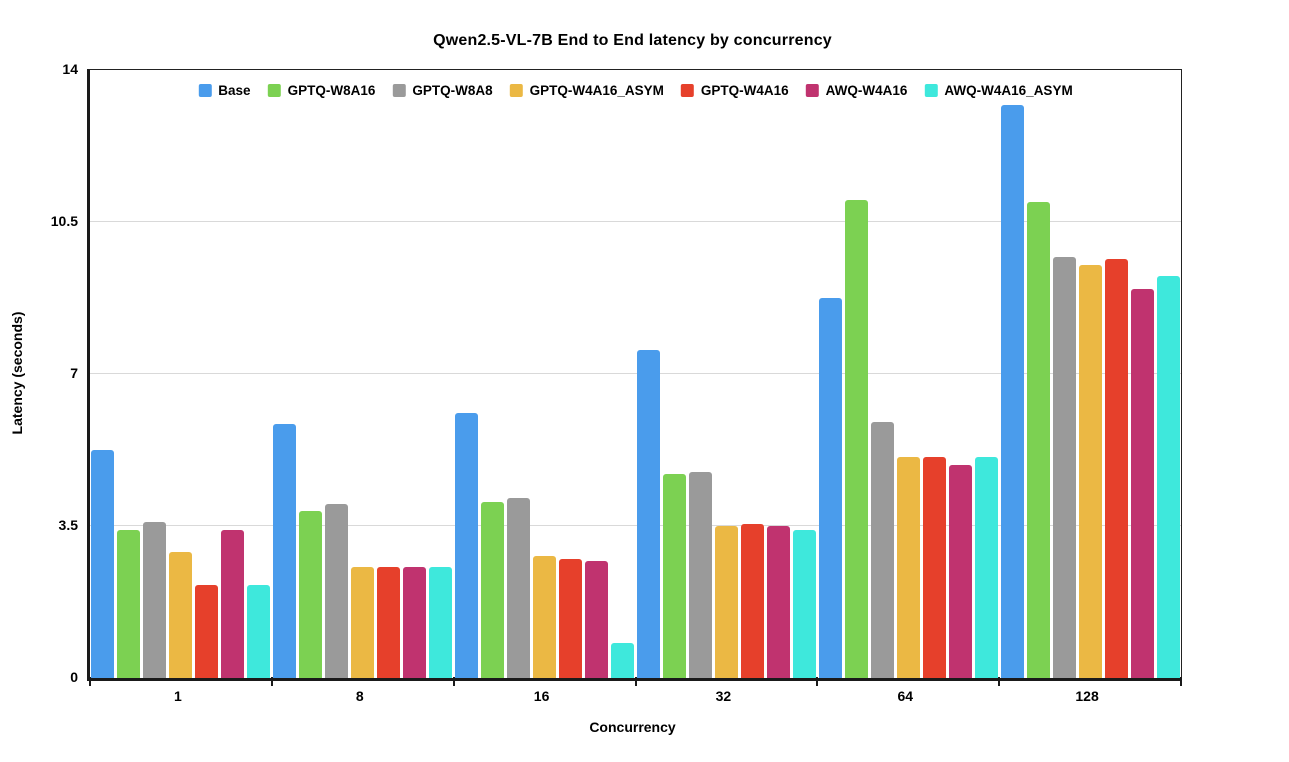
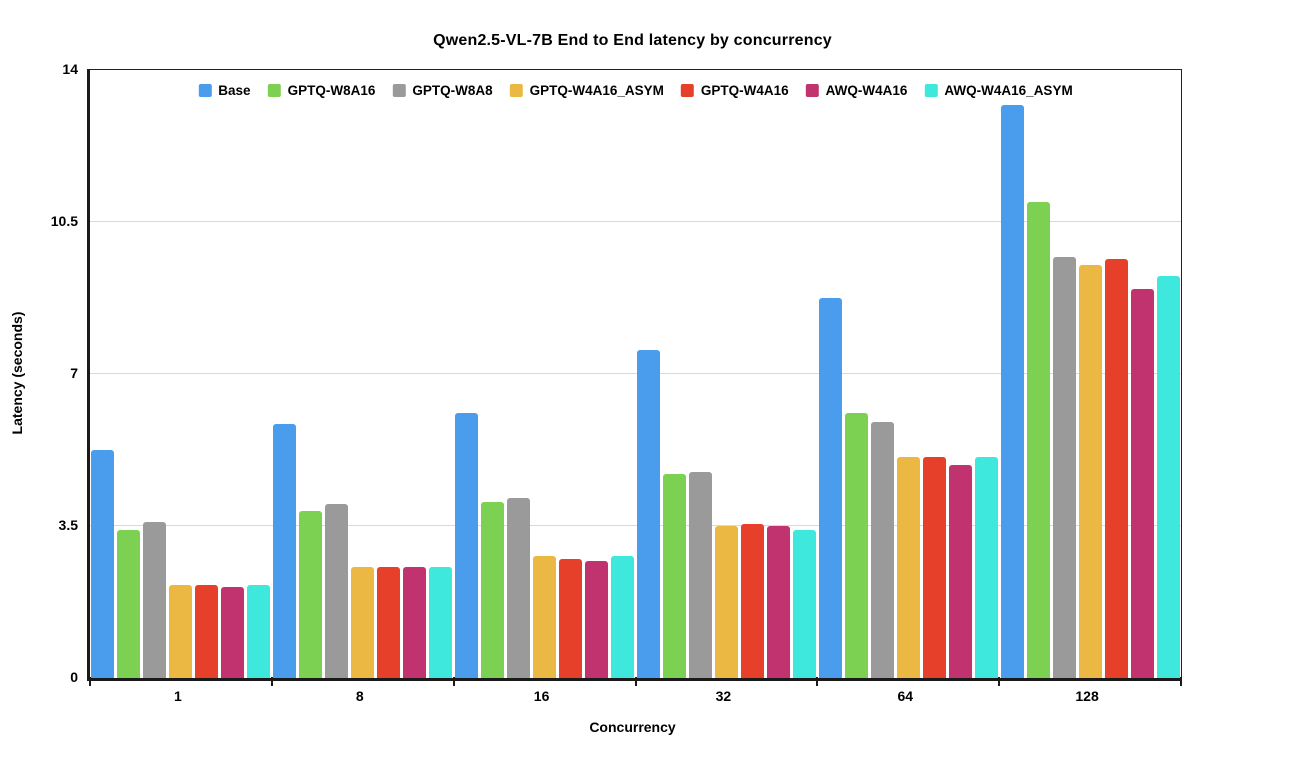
GPTQ-W4A16_ASYM/1: 2.9 -> 2.1
AWQ-W4A16/1: 3.4 -> 2.1
AWQ-W4A16_ASYM/16: 0.8 -> 2.8
GPTQ-W8A16/64: 11.0 -> 6.1
